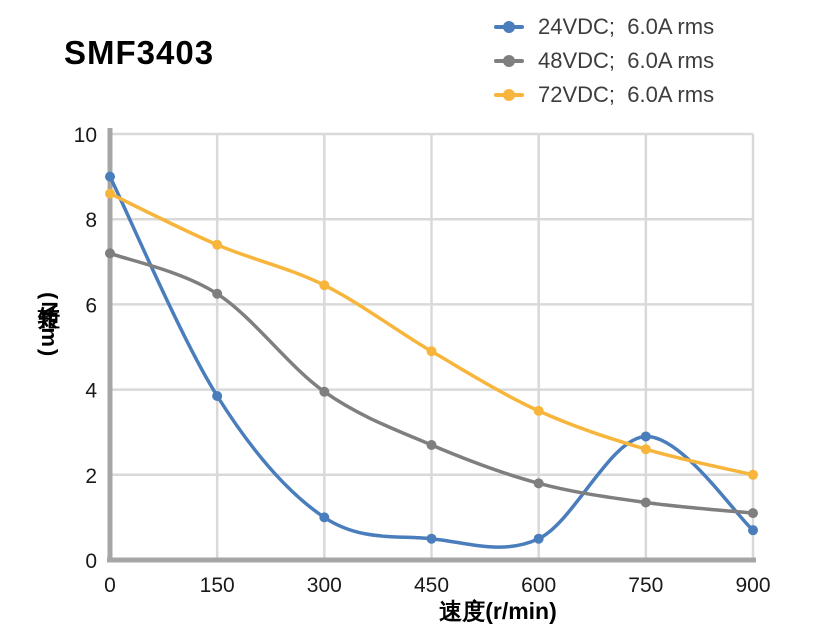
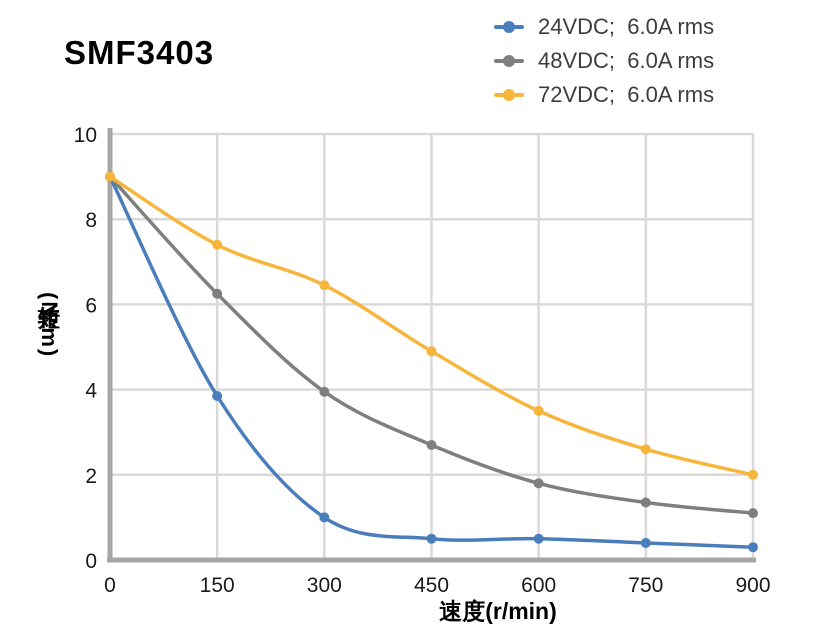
48VDC; 6.0A rms/0: 7.2 -> 9.0
72VDC; 6.0A rms/0: 8.6 -> 9.0
24VDC; 6.0A rms/750: 2.9 -> 0.4
24VDC; 6.0A rms/900: 0.7 -> 0.3
